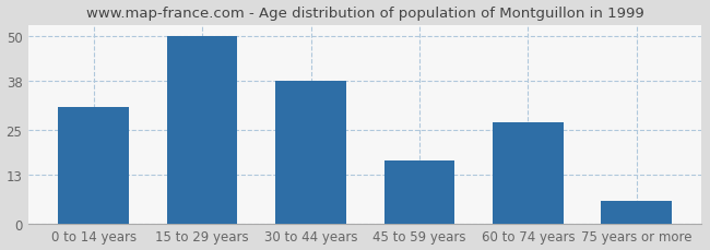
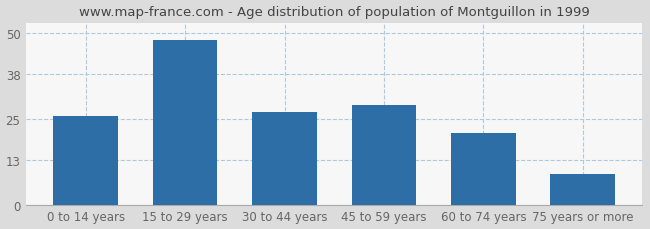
0 to 14 years: 31 -> 26
15 to 29 years: 50 -> 48
30 to 44 years: 38 -> 27
45 to 59 years: 17 -> 29
60 to 74 years: 27 -> 21
75 years or more: 6 -> 9
